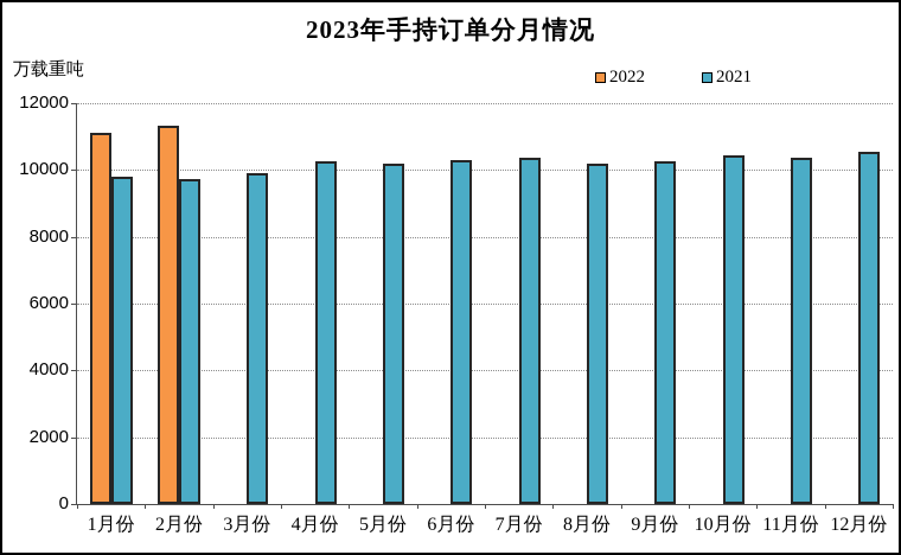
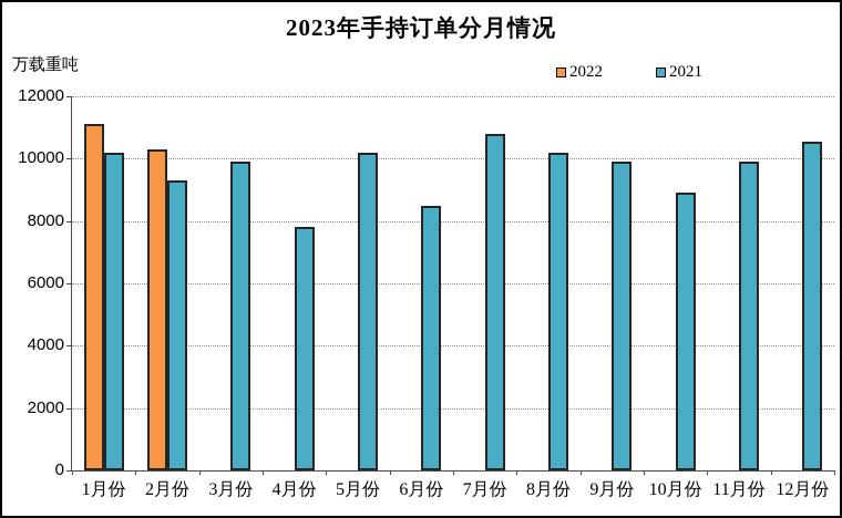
2021/1月份: 9800 -> 10200
2022/2月份: 11300 -> 10300
2021/2月份: 9700 -> 9300
2021/4月份: 10300 -> 7800
2021/6月份: 10300 -> 8500
2021/7月份: 10400 -> 10800
2021/9月份: 10300 -> 9900
2021/10月份: 10400 -> 8900
2021/11月份: 10400 -> 9900
